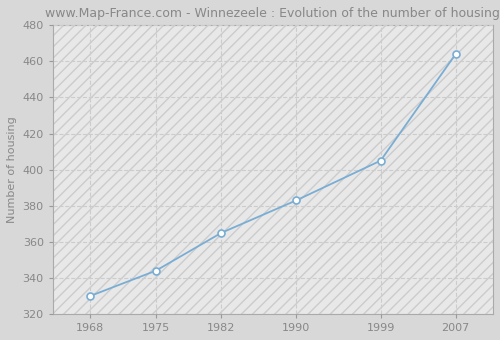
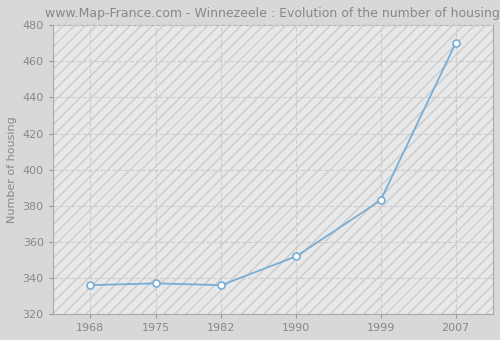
1968: 330 -> 336
1975: 344 -> 337
1982: 365 -> 336
1990: 383 -> 352
1999: 405 -> 383
2007: 464 -> 470
